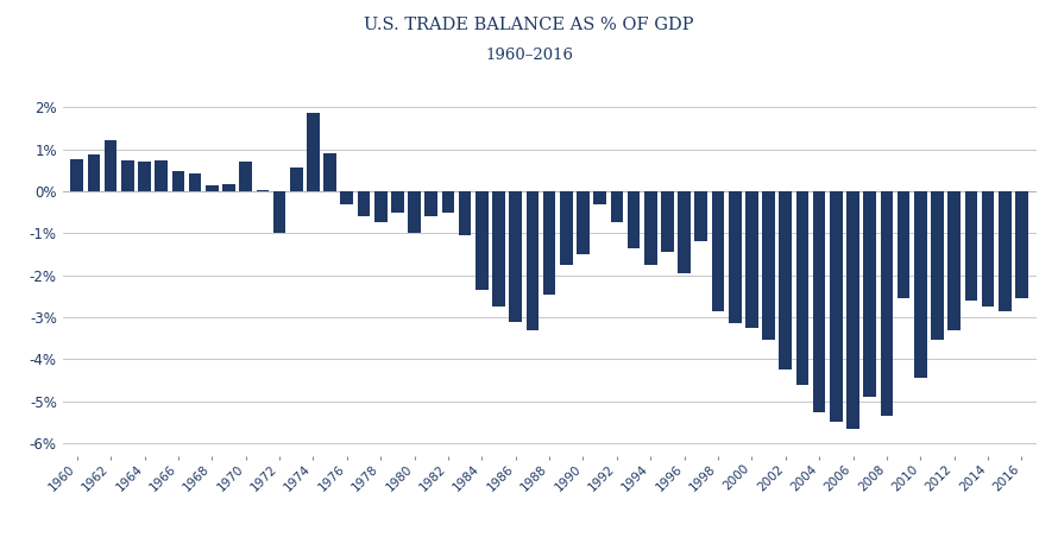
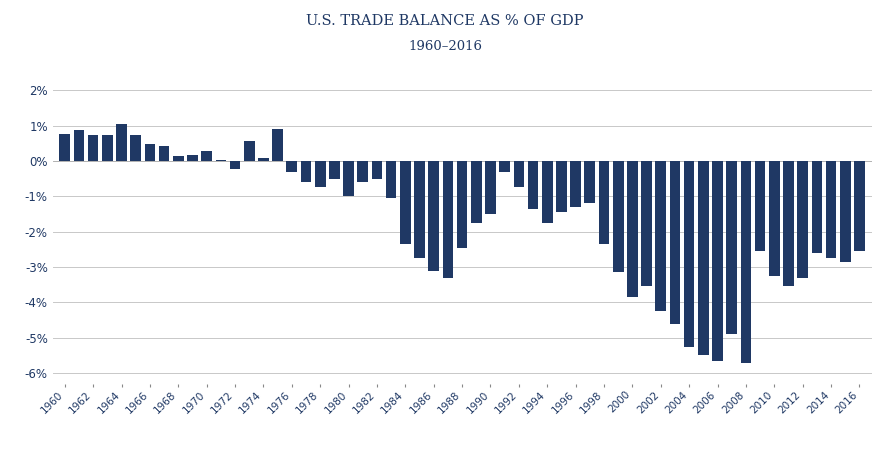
1962: 1.20% -> 0.72%
1964: 0.70% -> 1.05%
1970: 0.70% -> 0.28%
1972: -1.00% -> -0.22%
1974: 1.85% -> 0.08%
1996: -1.95% -> -1.30%
1998: -2.85% -> -2.35%
2000: -3.25% -> -3.85%
2008: -5.35% -> -5.70%
2010: -4.45% -> -3.25%
